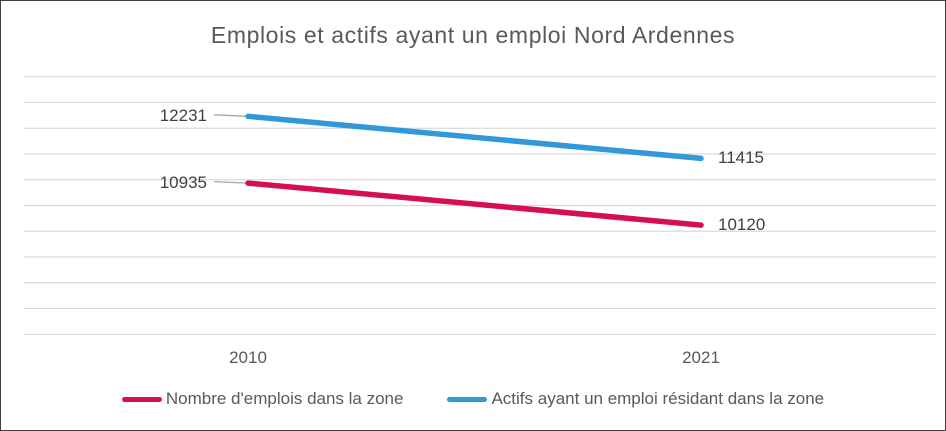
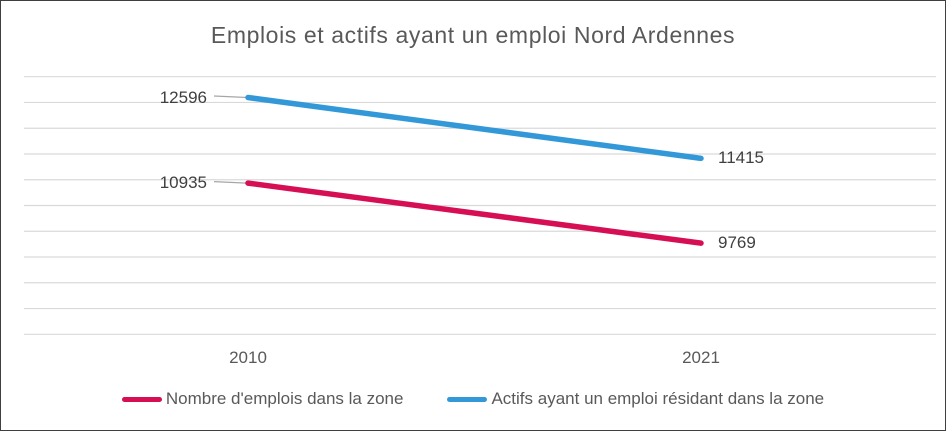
Actifs ayant un emploi résidant dans la zone/2010: 12231 -> 12596
Nombre d'emplois dans la zone/2021: 10120 -> 9769
